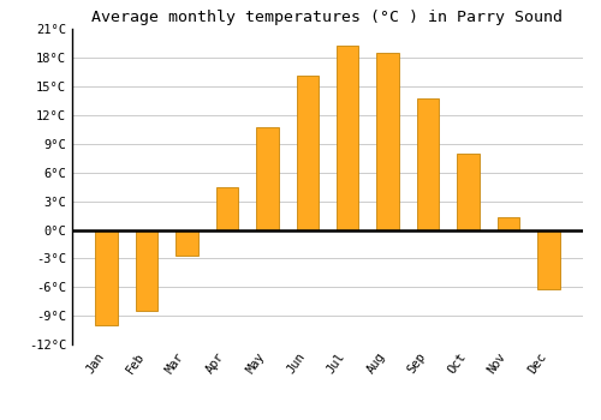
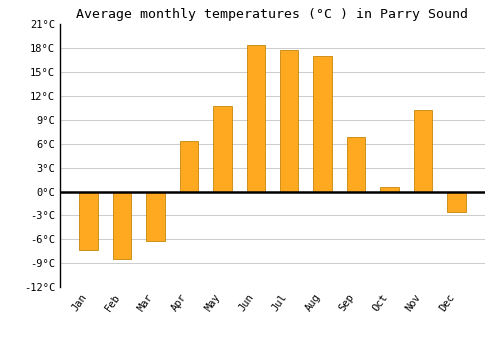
Jan: -10.0°C -> -7.4°C
Mar: -2.7°C -> -6.2°C
Apr: 4.5°C -> 6.4°C
Jun: 16.2°C -> 18.4°C
Jul: 19.3°C -> 17.8°C
Aug: 18.5°C -> 17.0°C
Sep: 13.8°C -> 6.8°C
Oct: 8.0°C -> 0.6°C
Nov: 1.3°C -> 10.2°C
Dec: -6.2°C -> -2.6°C
